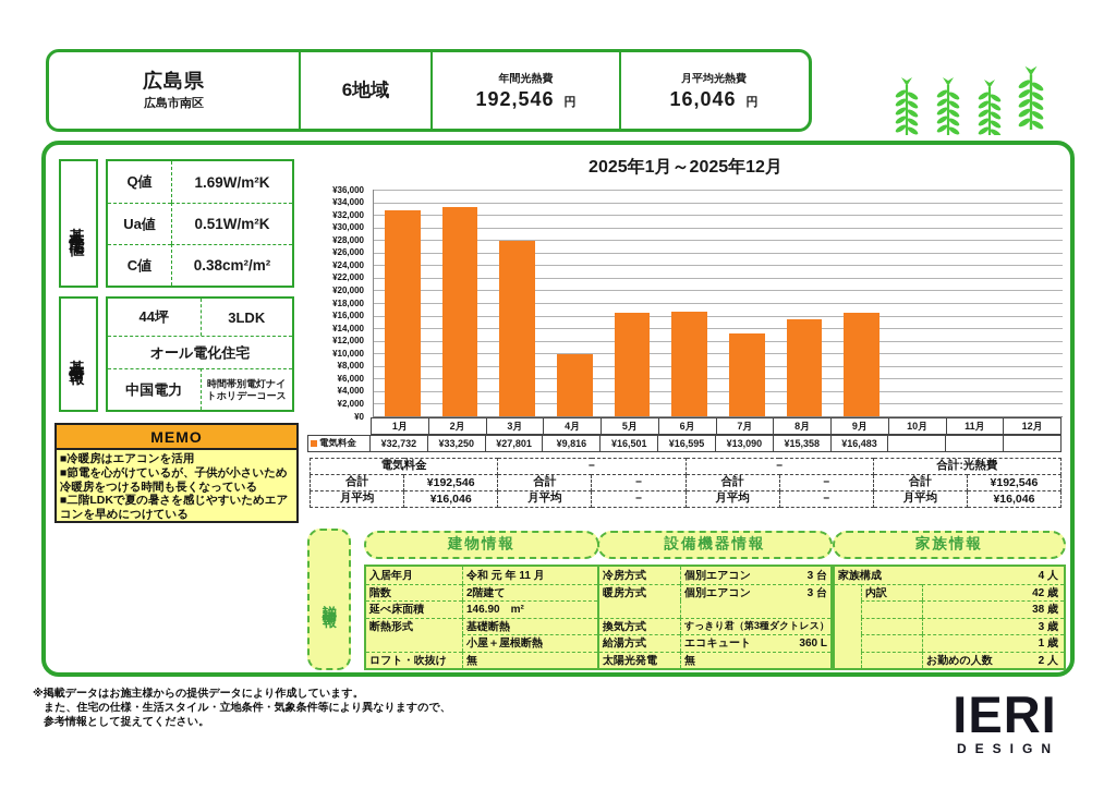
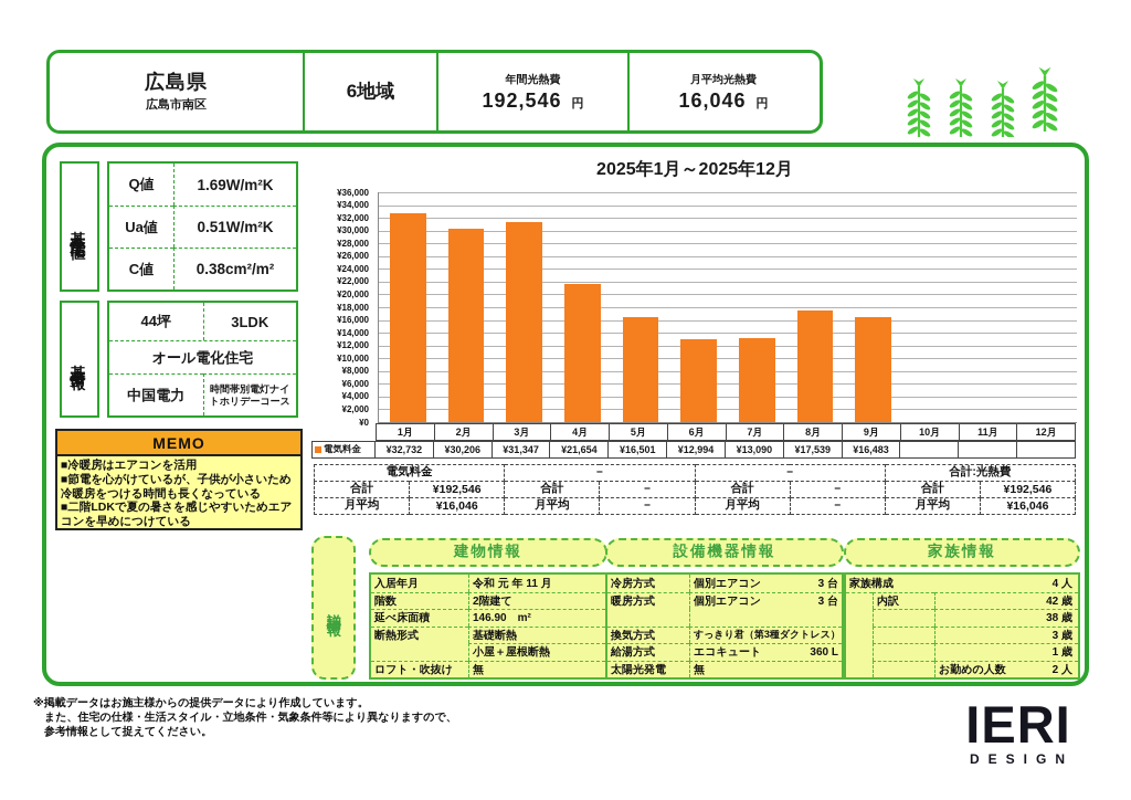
2月: ¥33,250 -> ¥30,206
3月: ¥27,801 -> ¥31,347
4月: ¥9,816 -> ¥21,654
6月: ¥16,595 -> ¥12,994
8月: ¥15,358 -> ¥17,539
